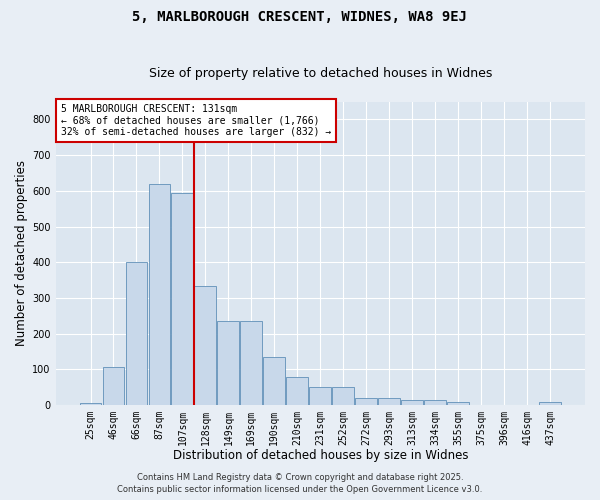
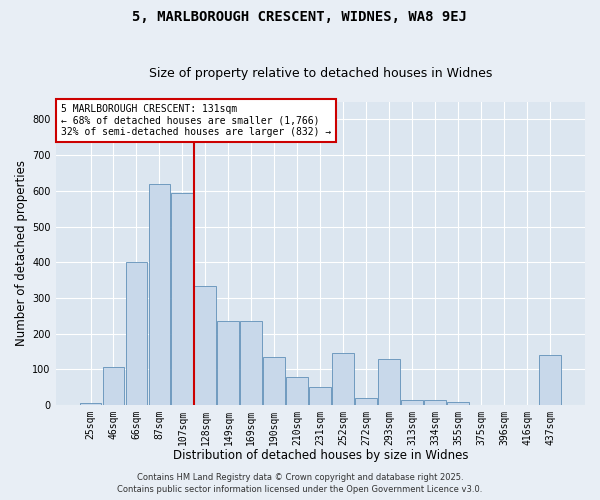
252sqm: 52 -> 145
293sqm: 20 -> 130
437sqm: 8 -> 140
